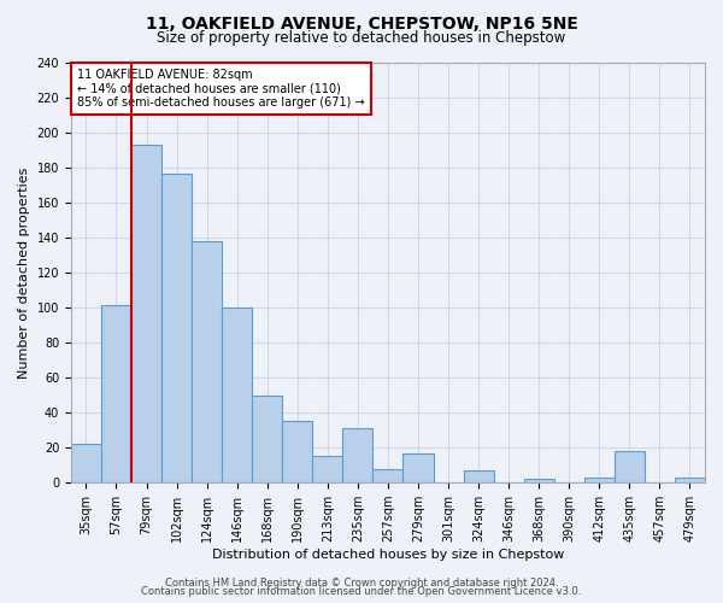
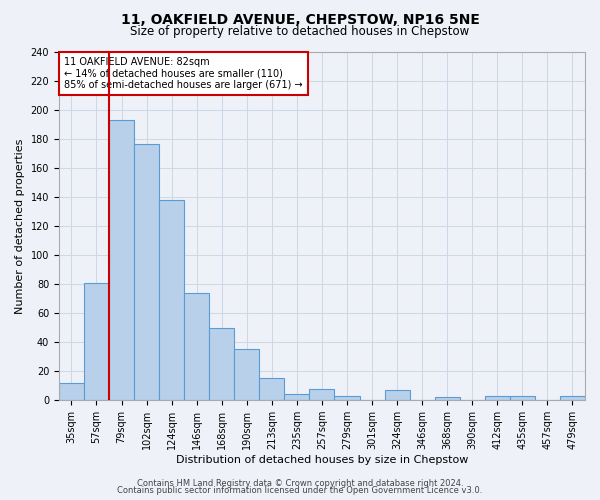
35sqm: 22 -> 12
57sqm: 101 -> 81
146sqm: 100 -> 74
235sqm: 31 -> 4
279sqm: 17 -> 3
435sqm: 18 -> 3
